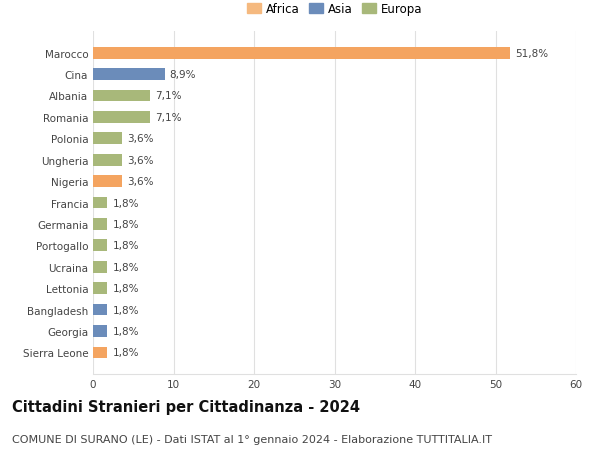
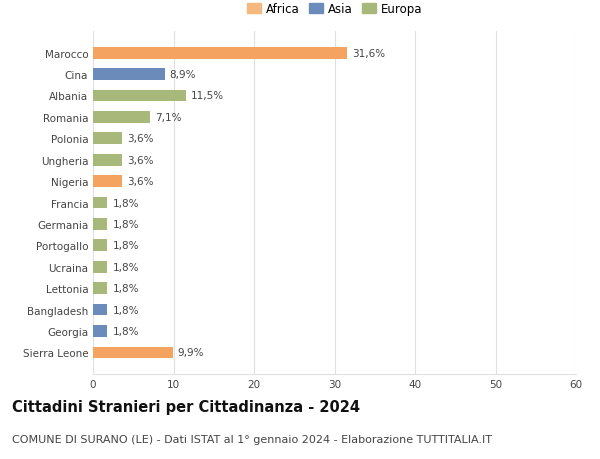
Marocco: 51,8% -> 31,6%
Albania: 7,1% -> 11,5%
Sierra Leone: 1,8% -> 9,9%
